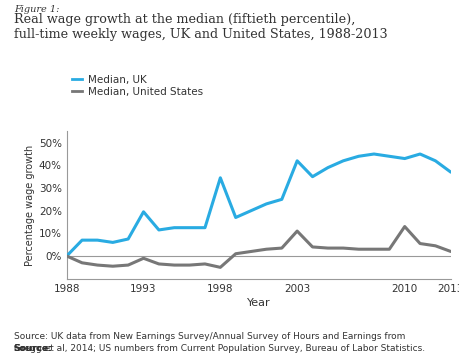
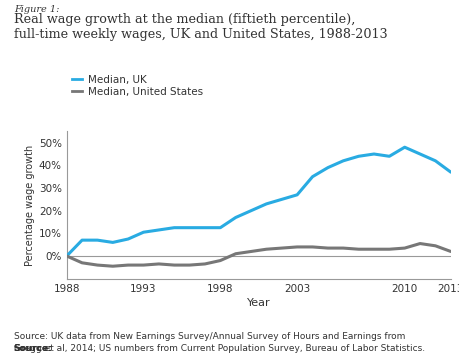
Median, UK/1993: 19.5% -> 10.5%
Median, United States/1993: -1.0% -> -4.0%
Median, UK/1998: 34.5% -> 12.5%
Median, United States/1998: -5.0% -> -2.0%
Median, UK/2003: 42.0% -> 27.0%
Median, United States/2003: 11.0% -> 4.0%
Median, UK/2010: 43.0% -> 48.0%
Median, United States/2010: 13.0% -> 3.5%
